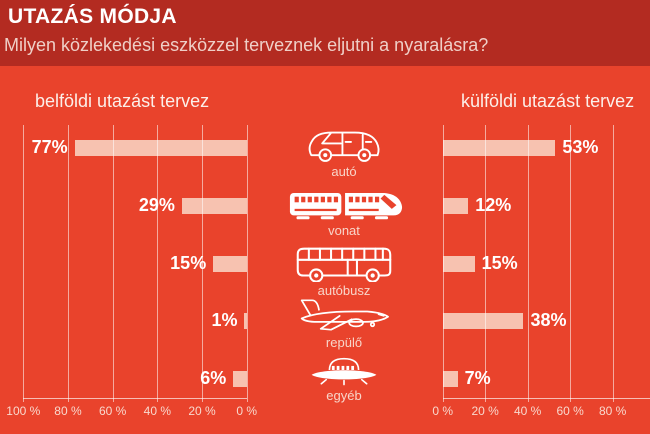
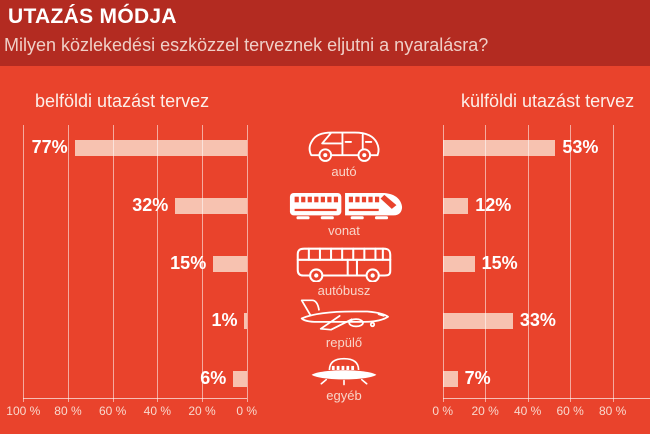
belföldi utazást tervez/vonat: 29% -> 32%
külföldi utazást tervez/repülő: 38% -> 33%
